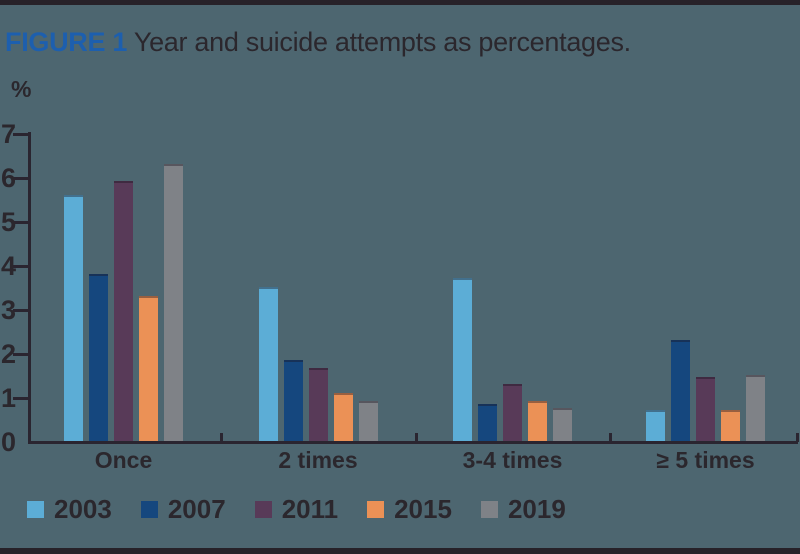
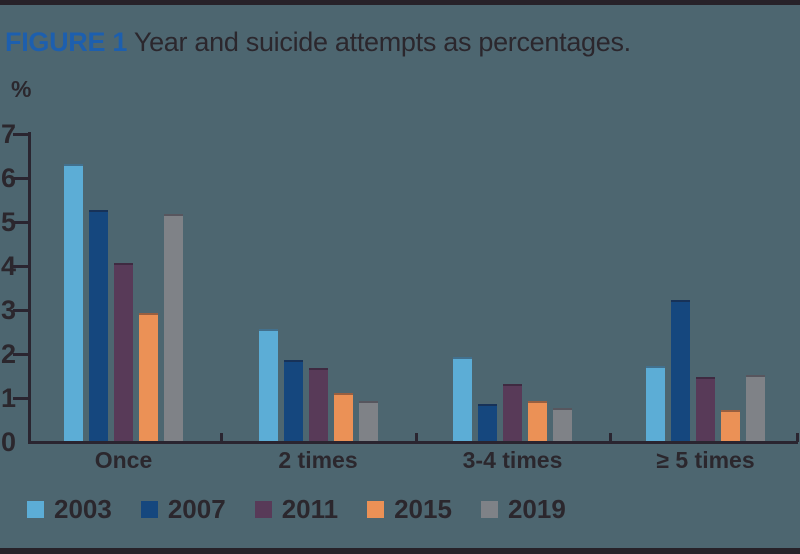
2003/Once: 5.6 -> 6.3
2007/Once: 3.8 -> 5.2
2011/Once: 5.9 -> 4.0
2015/Once: 3.3 -> 2.9
2019/Once: 6.3 -> 5.2
2003/2 times: 3.5 -> 2.5
2003/3-4 times: 3.7 -> 1.9
2003/≥ 5 times: 0.7 -> 1.7
2007/≥ 5 times: 2.3 -> 3.2
